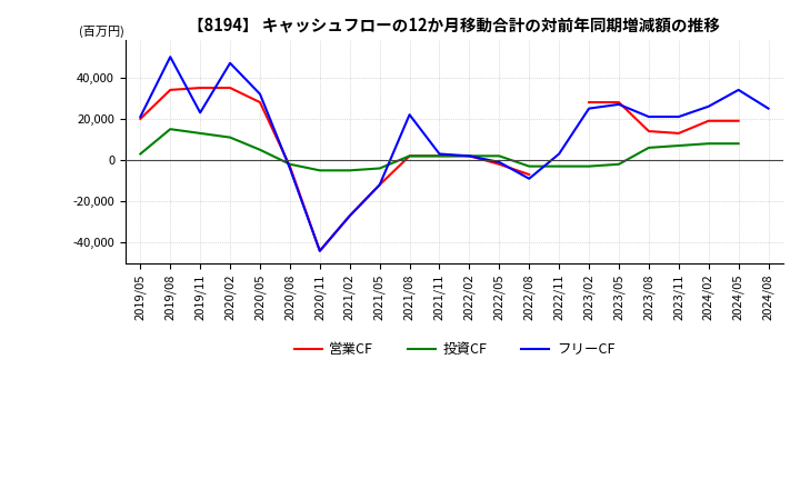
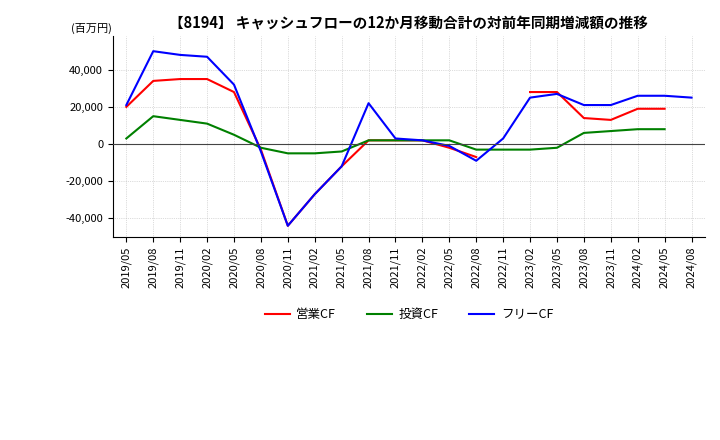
フリーCF/2019/11: 23,000 -> 48,000
フリーCF/2024/05: 34,000 -> 26,000
